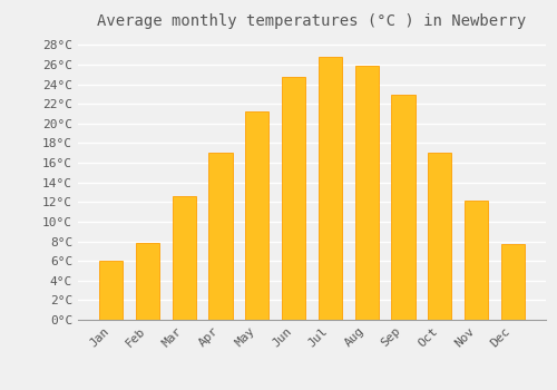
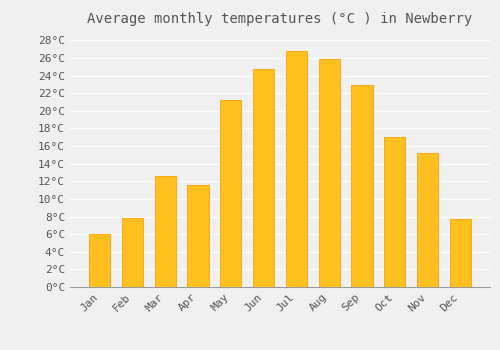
Apr: 17.0°C -> 11.6°C
Nov: 12.2°C -> 15.2°C
